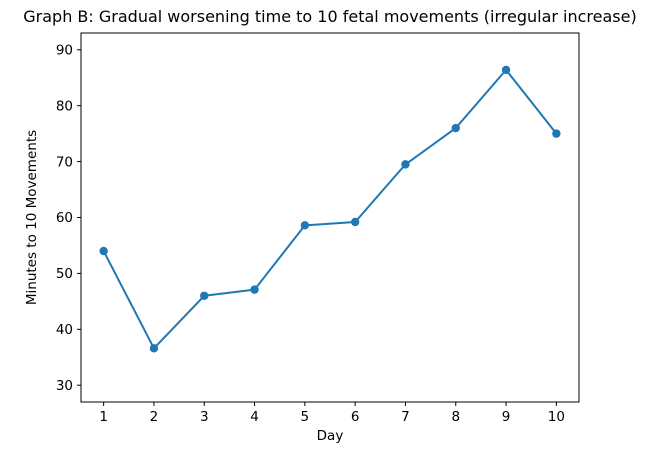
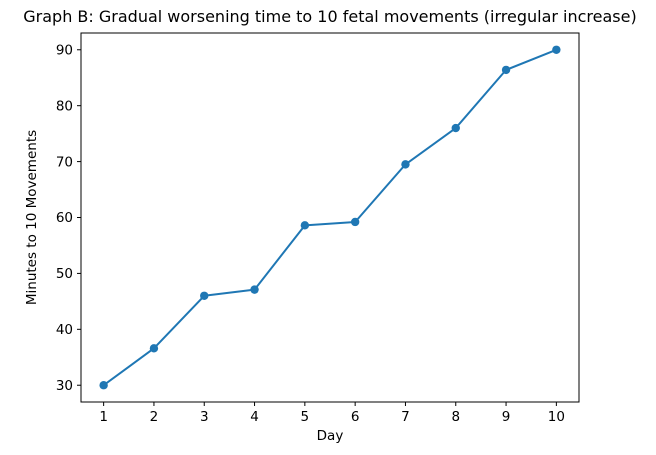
1: 54 -> 30
10: 75 -> 90
